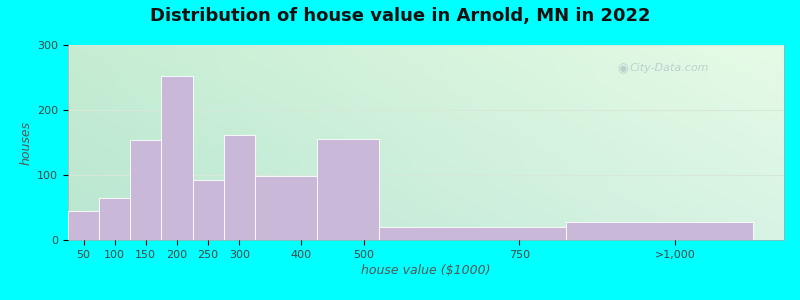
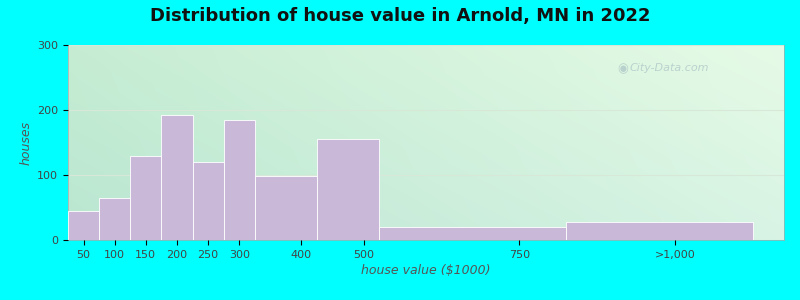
150: 154 -> 130
200: 252 -> 193
250: 92 -> 120
300: 162 -> 185
